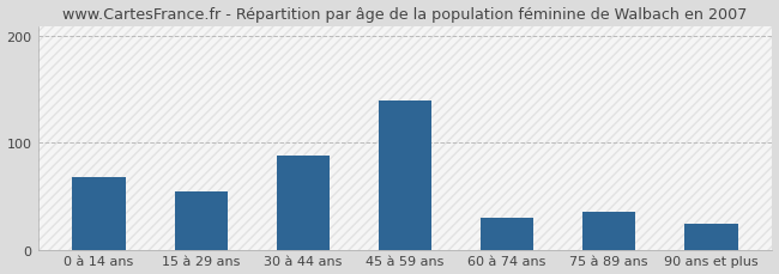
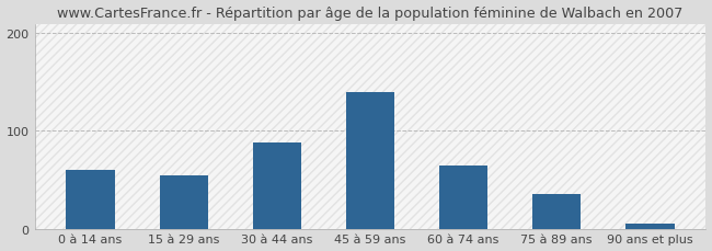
0 à 14 ans: 68 -> 60
60 à 74 ans: 30 -> 65
90 ans et plus: 24 -> 5
